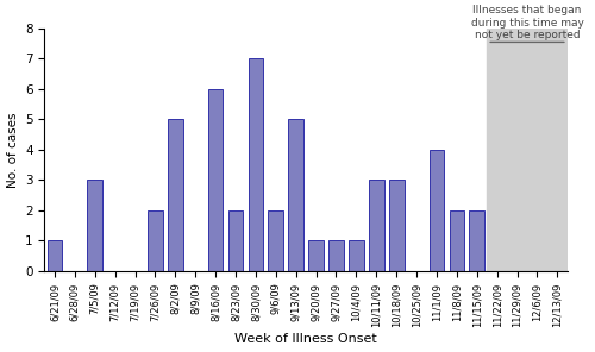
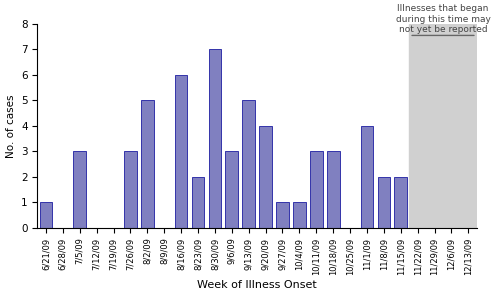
7/26/09: 2 -> 3
9/6/09: 2 -> 3
9/20/09: 1 -> 4
